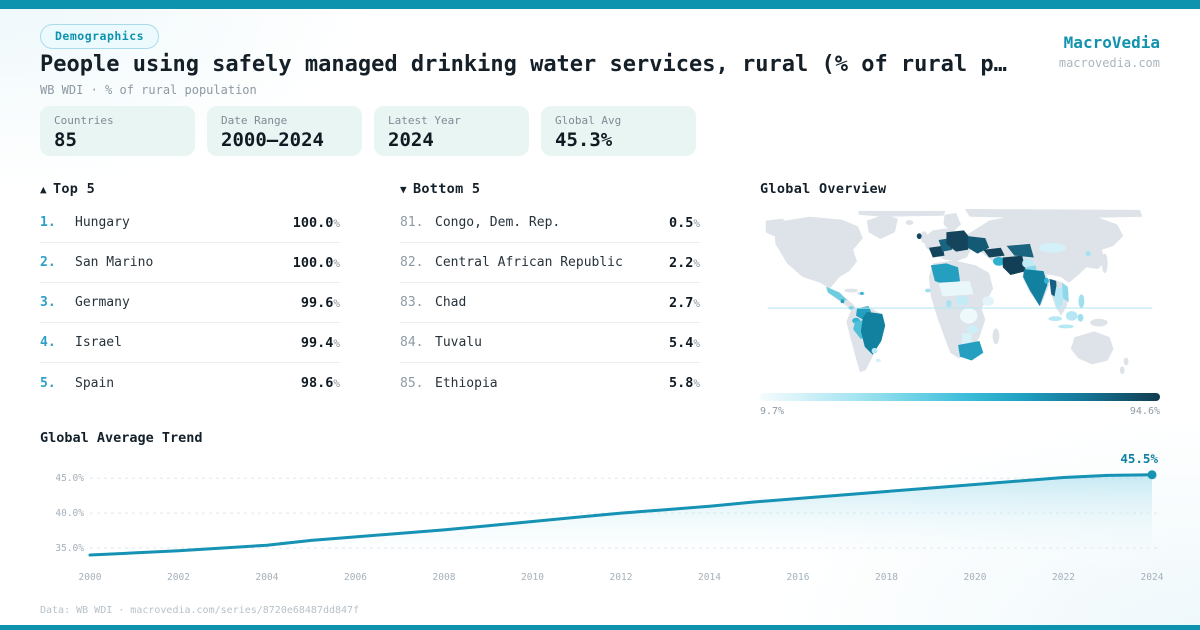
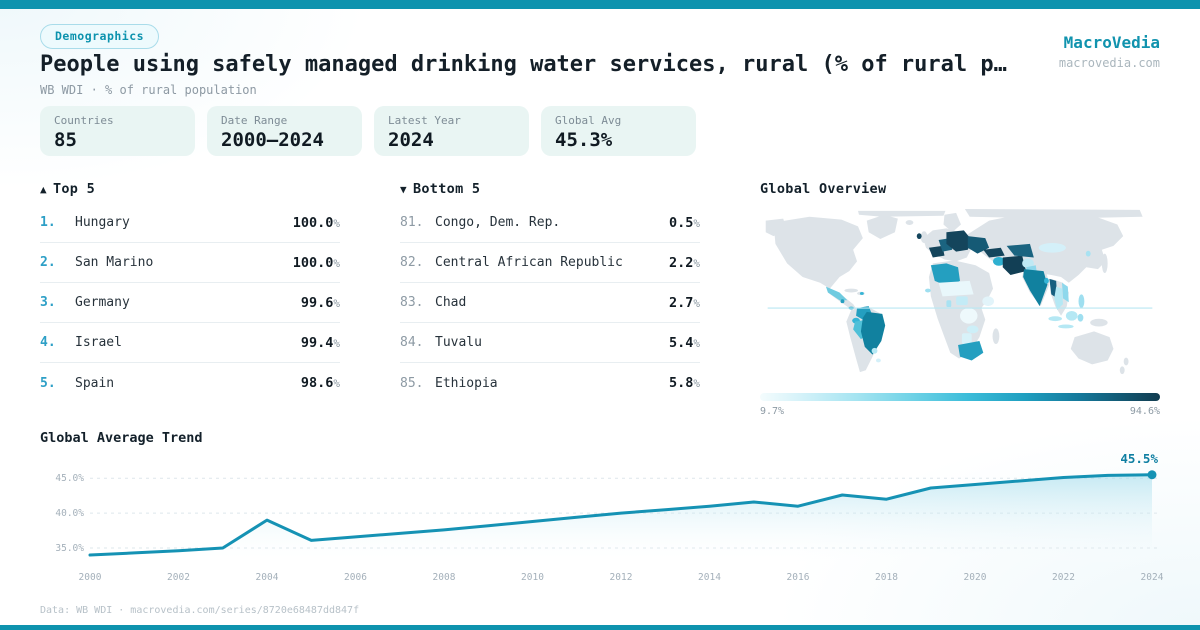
2004: 35% -> 39%
2016: 42% -> 41%
2018: 43% -> 42%
